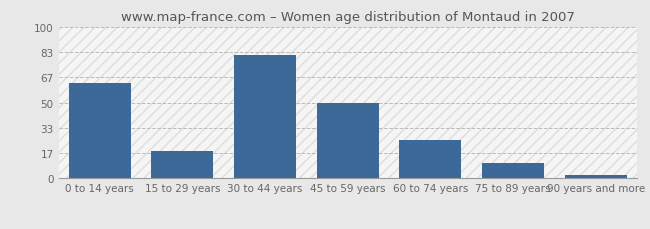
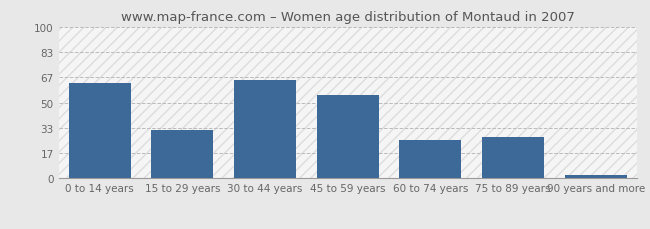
15 to 29 years: 18 -> 32
30 to 44 years: 81 -> 65
45 to 59 years: 50 -> 55
75 to 89 years: 10 -> 27
